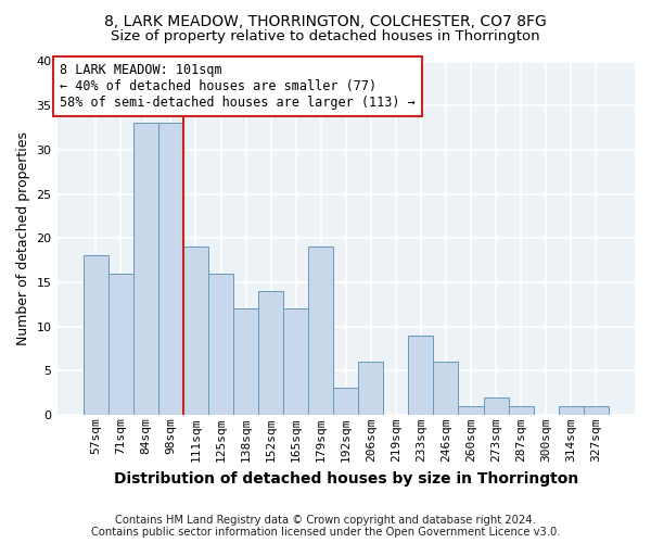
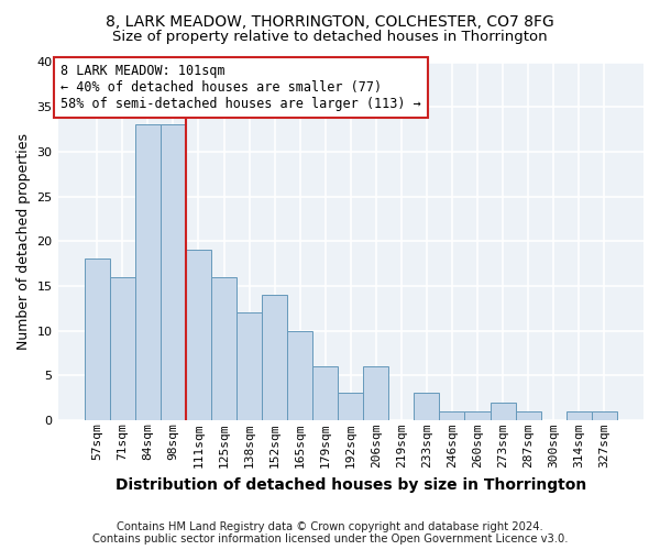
165sqm: 12 -> 10
179sqm: 19 -> 6
233sqm: 9 -> 3
246sqm: 6 -> 1
